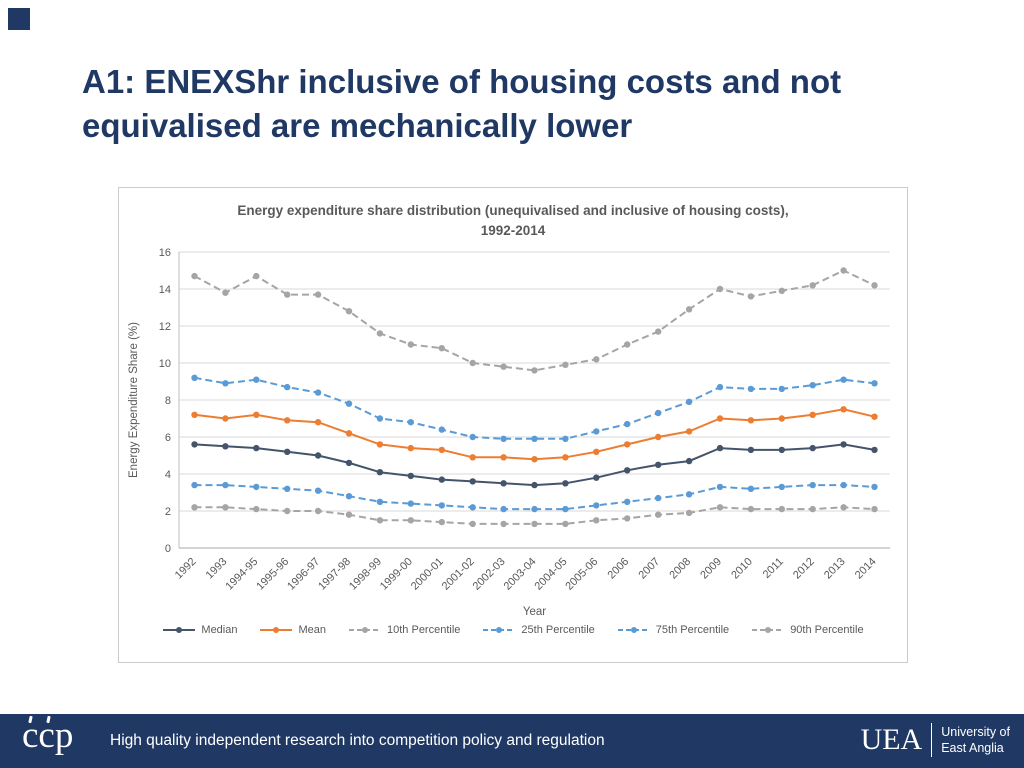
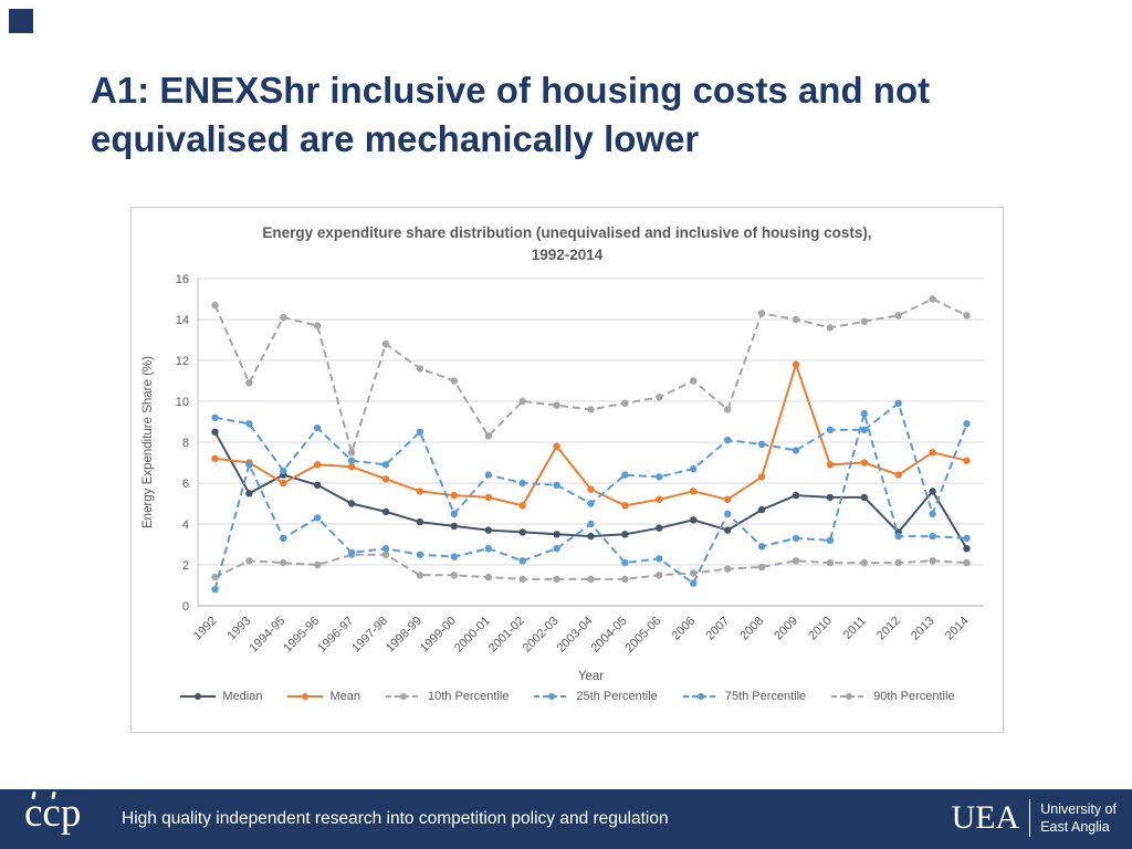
Median/1992: 5.6 -> 8.5
10th Percentile/1992: 2.2 -> 1.4
25th Percentile/1992: 3.4 -> 0.8
25th Percentile/1993: 3.4 -> 6.9
90th Percentile/1993: 13.8 -> 10.9
Median/1994-95: 5.4 -> 6.4
Mean/1994-95: 7.2 -> 6.0
75th Percentile/1994-95: 9.1 -> 6.6
90th Percentile/1994-95: 14.7 -> 14.1
Median/1995-96: 5.2 -> 5.9
25th Percentile/1995-96: 3.2 -> 4.3
10th Percentile/1996-97: 2.0 -> 2.5
25th Percentile/1996-97: 3.1 -> 2.6
75th Percentile/1996-97: 8.4 -> 7.1
90th Percentile/1996-97: 13.7 -> 7.5
10th Percentile/1997-98: 1.8 -> 2.5
75th Percentile/1997-98: 7.8 -> 6.9
75th Percentile/1998-99: 7.0 -> 8.5
75th Percentile/1999-00: 6.8 -> 4.5
25th Percentile/2000-01: 2.3 -> 2.8
90th Percentile/2000-01: 10.8 -> 8.3
Mean/2002-03: 4.9 -> 7.8
25th Percentile/2002-03: 2.1 -> 2.8
Mean/2003-04: 4.8 -> 5.7
25th Percentile/2003-04: 2.1 -> 4.0
75th Percentile/2003-04: 5.9 -> 5.0
75th Percentile/2004-05: 5.9 -> 6.4
25th Percentile/2006: 2.5 -> 1.1
Median/2007: 4.5 -> 3.7
Mean/2007: 6.0 -> 5.2
25th Percentile/2007: 2.7 -> 4.5
75th Percentile/2007: 7.3 -> 8.1
90th Percentile/2007: 11.7 -> 9.6
90th Percentile/2008: 12.9 -> 14.3
Mean/2009: 7.0 -> 11.8
75th Percentile/2009: 8.7 -> 7.6
25th Percentile/2011: 3.3 -> 9.4
Median/2012: 5.4 -> 3.6
Mean/2012: 7.2 -> 6.4
75th Percentile/2012: 8.8 -> 9.9
75th Percentile/2013: 9.1 -> 4.5
Median/2014: 5.3 -> 2.8
